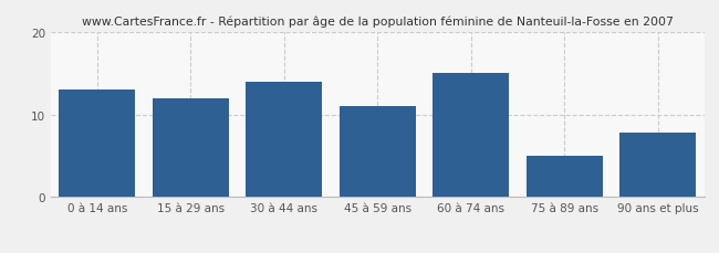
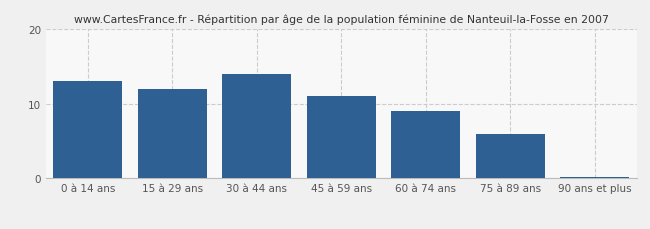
60 à 74 ans: 15.0 -> 9.0
75 à 89 ans: 5.0 -> 6.0
90 ans et plus: 7.8 -> 0.2
